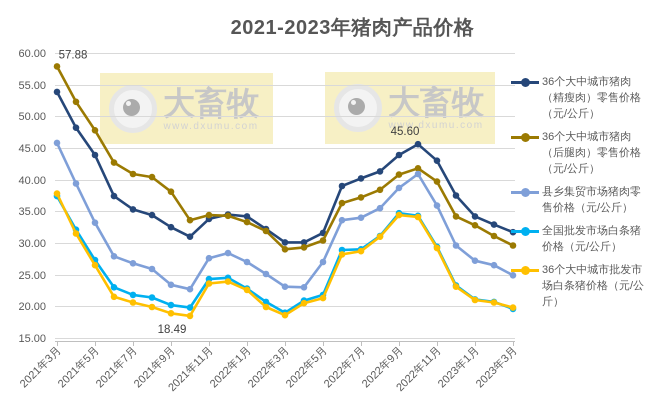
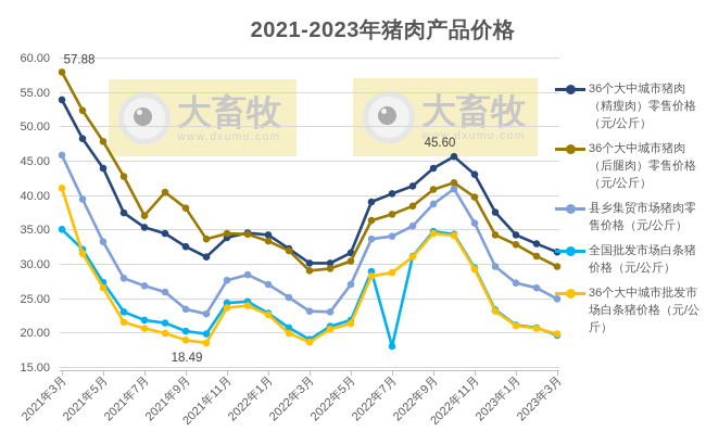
全国批发市场白条猪价格（元/公斤）/2021年3月: 37 -> 35
36个大中城市批发市场白条猪价格（元/公斤）/2021年3月: 38 -> 41
36个大中城市猪肉（后腿肉）零售价格（元/公斤）/2021年7月: 41 -> 37
全国批发市场白条猪价格（元/公斤）/2022年7月: 29 -> 18
